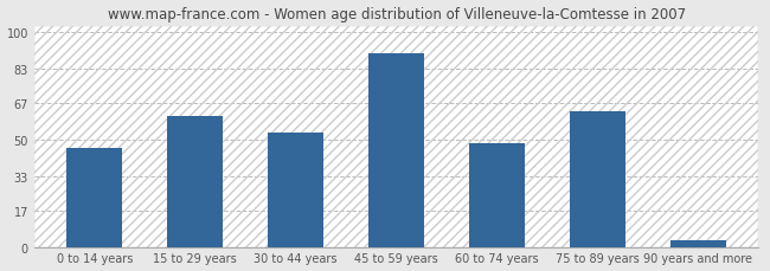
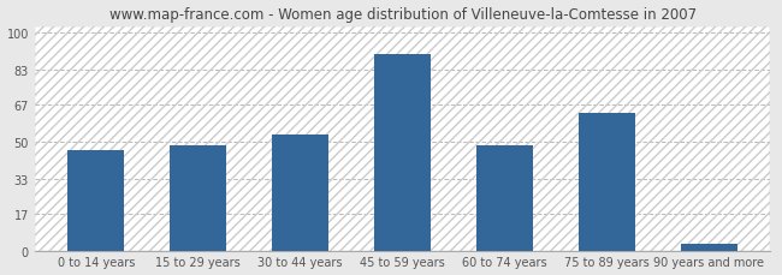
15 to 29 years: 61 -> 48
